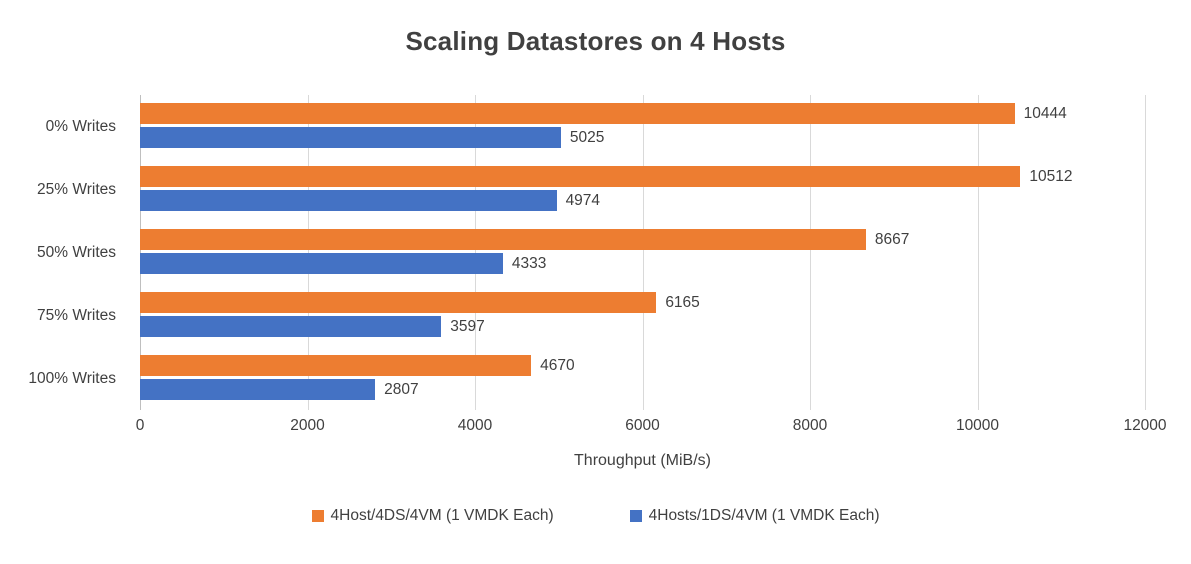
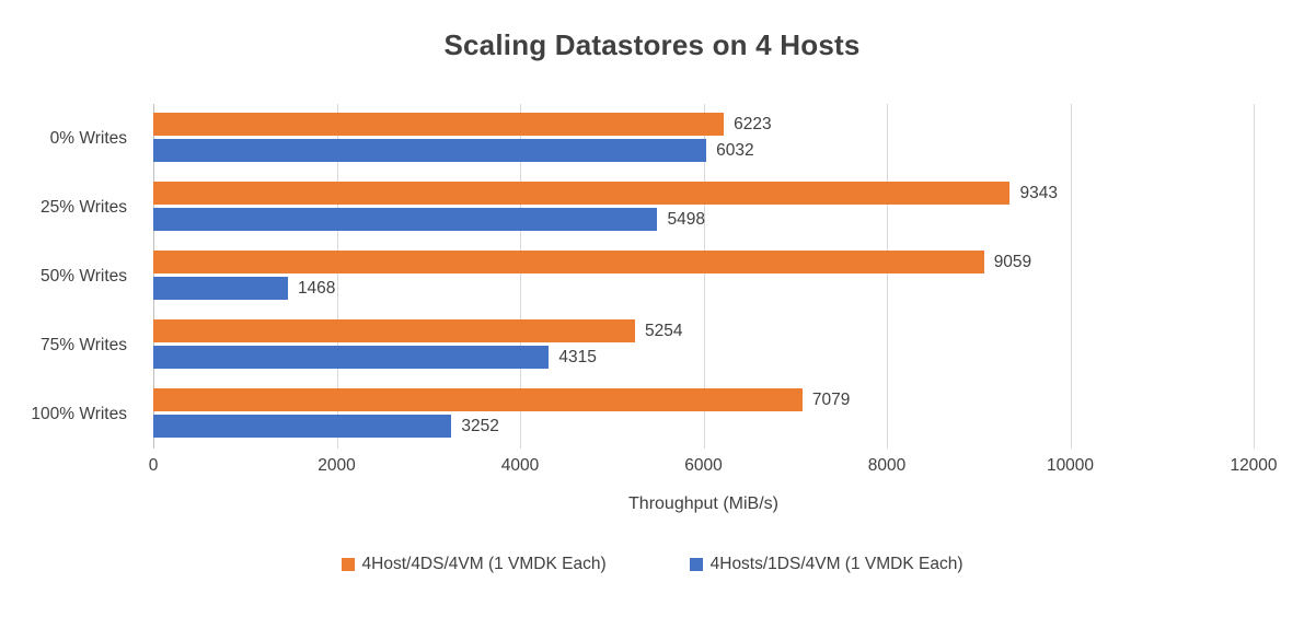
4Host/4DS/4VM (1 VMDK Each)/0% Writes: 10444 -> 6223
4Hosts/1DS/4VM (1 VMDK Each)/0% Writes: 5025 -> 6032
4Host/4DS/4VM (1 VMDK Each)/25% Writes: 10512 -> 9343
4Hosts/1DS/4VM (1 VMDK Each)/25% Writes: 4974 -> 5498
4Host/4DS/4VM (1 VMDK Each)/50% Writes: 8667 -> 9059
4Hosts/1DS/4VM (1 VMDK Each)/50% Writes: 4333 -> 1468
4Host/4DS/4VM (1 VMDK Each)/75% Writes: 6165 -> 5254
4Hosts/1DS/4VM (1 VMDK Each)/75% Writes: 3597 -> 4315
4Host/4DS/4VM (1 VMDK Each)/100% Writes: 4670 -> 7079
4Hosts/1DS/4VM (1 VMDK Each)/100% Writes: 2807 -> 3252
